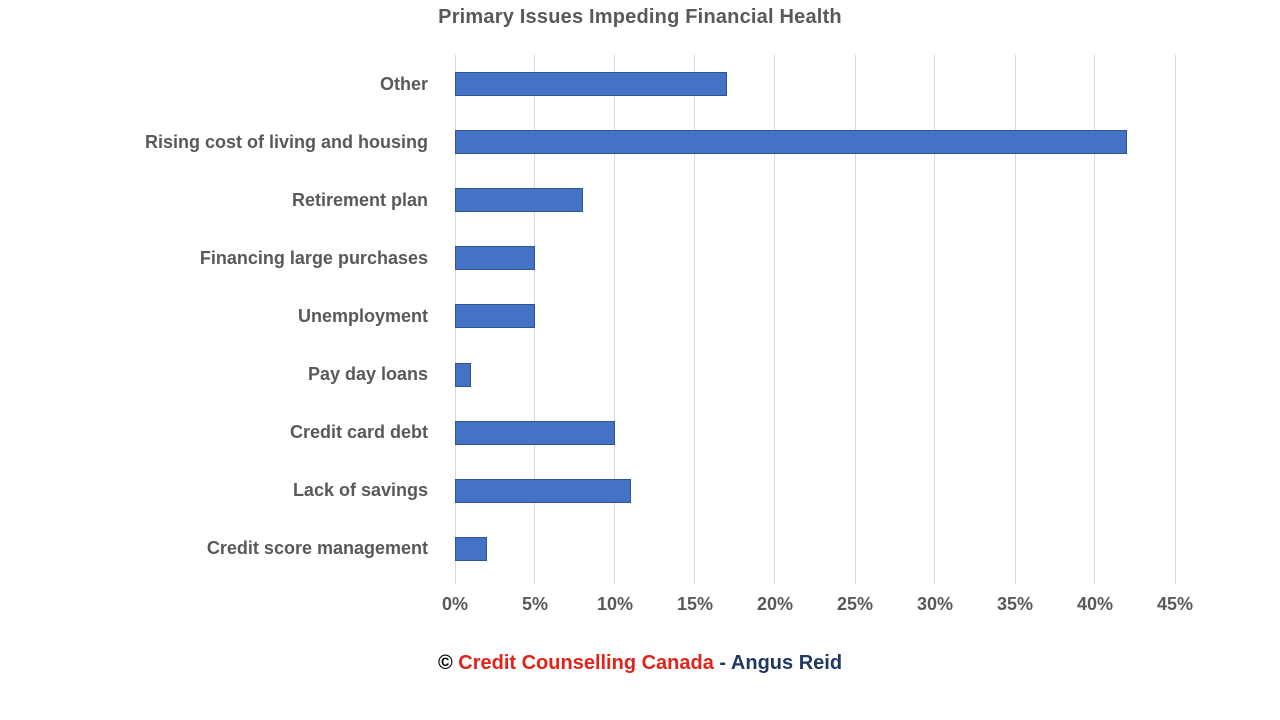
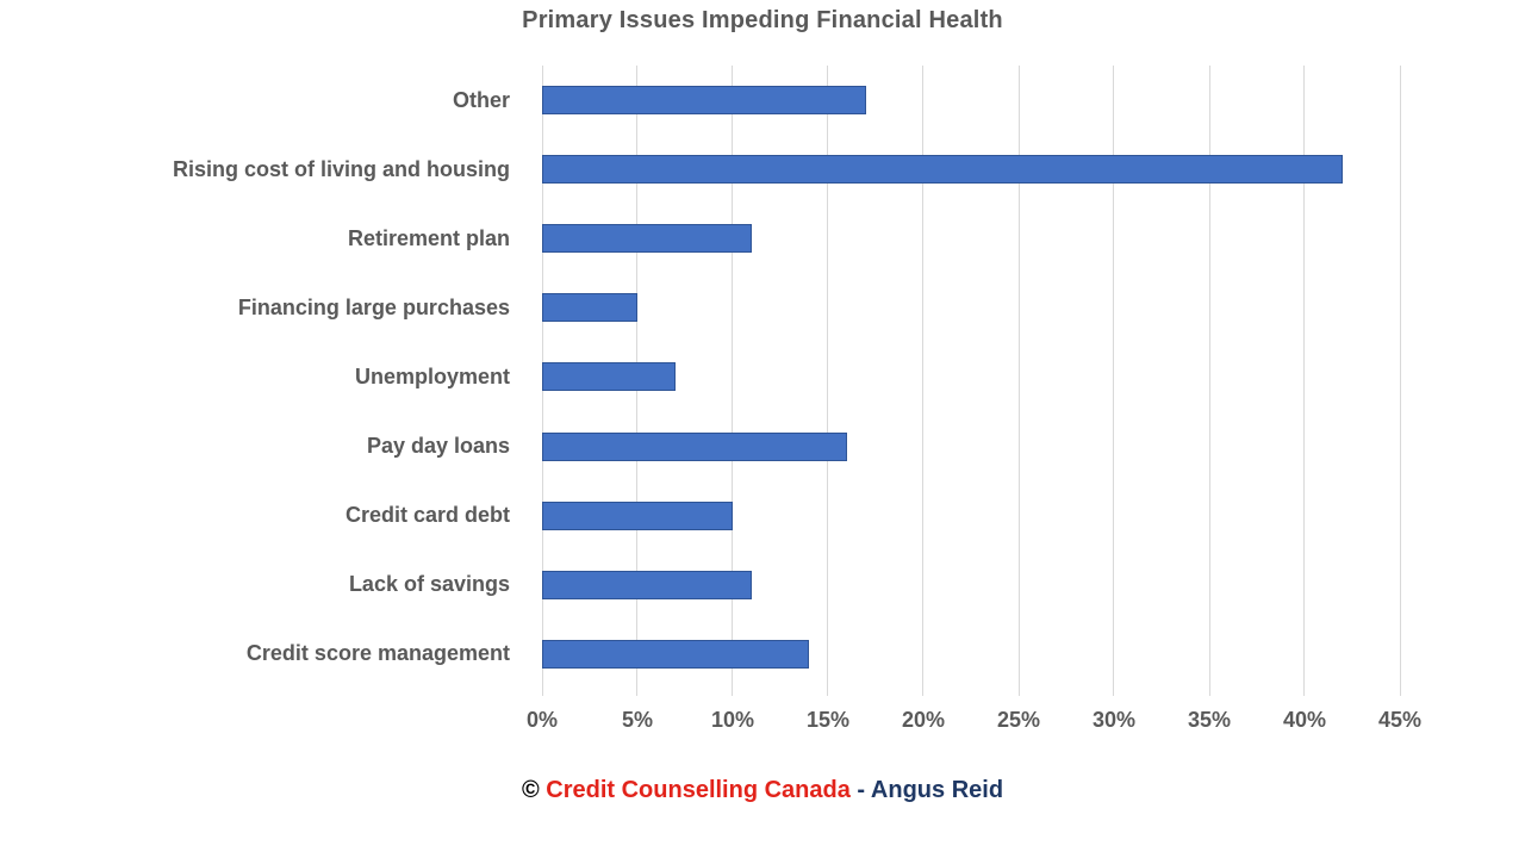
Retirement plan: 8% -> 11%
Unemployment: 5% -> 7%
Pay day loans: 1% -> 16%
Credit score management: 2% -> 14%
